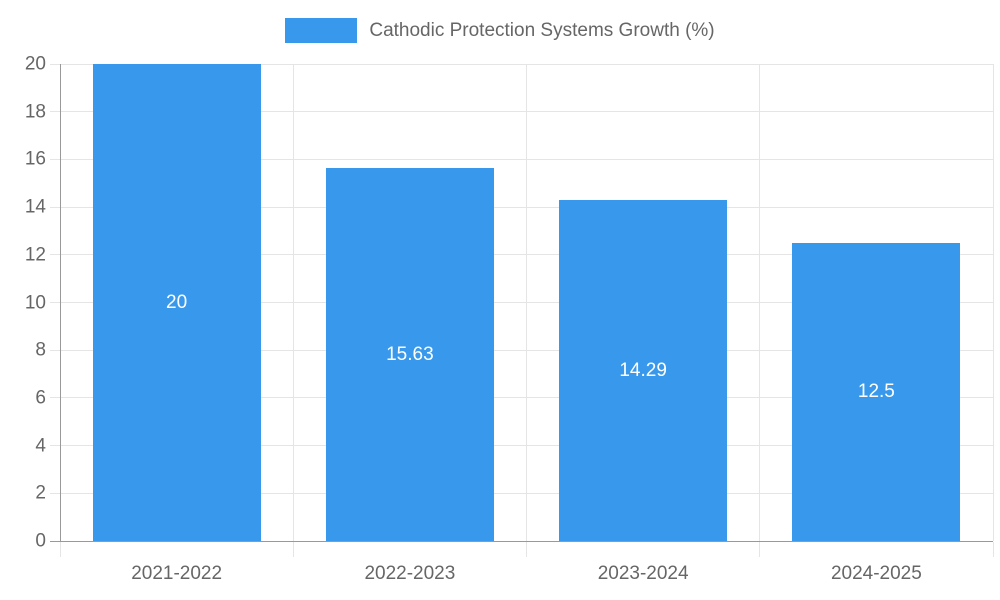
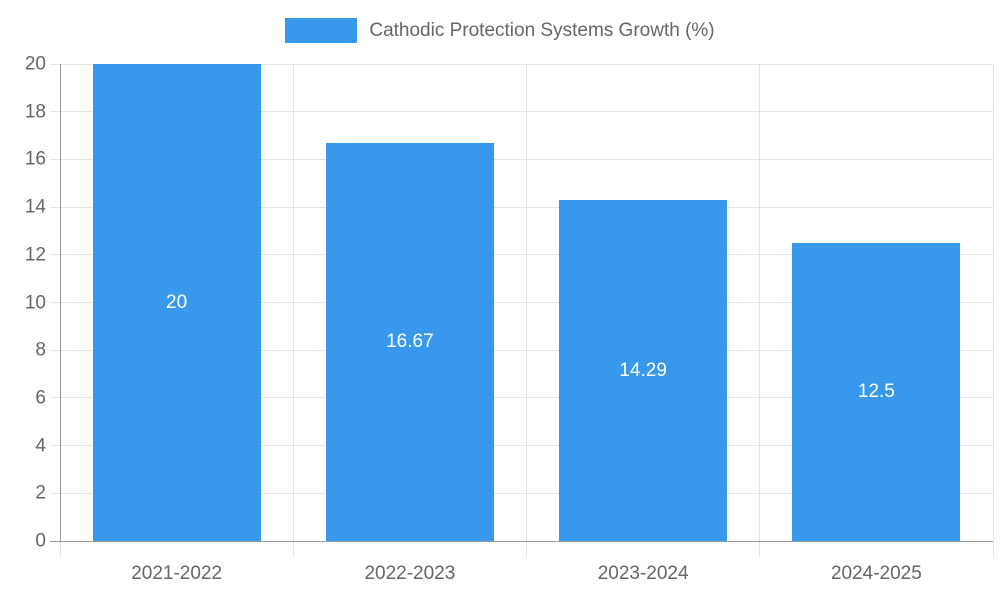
2022-2023: 15.63 -> 16.67
